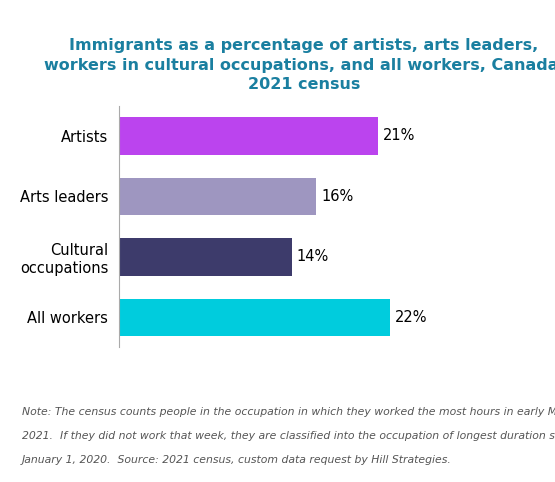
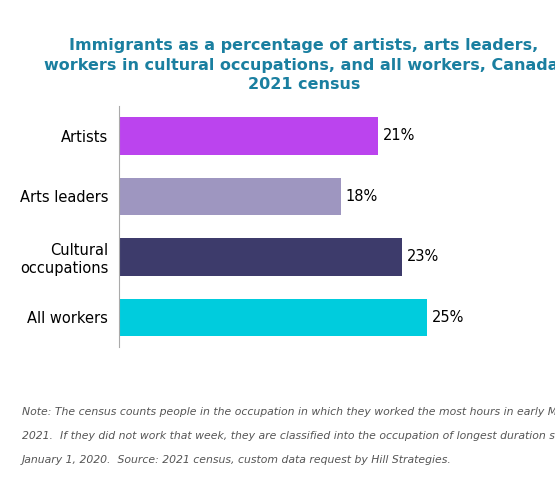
Arts leaders: 16% -> 18%
Cultural occupations: 14% -> 23%
All workers: 22% -> 25%
